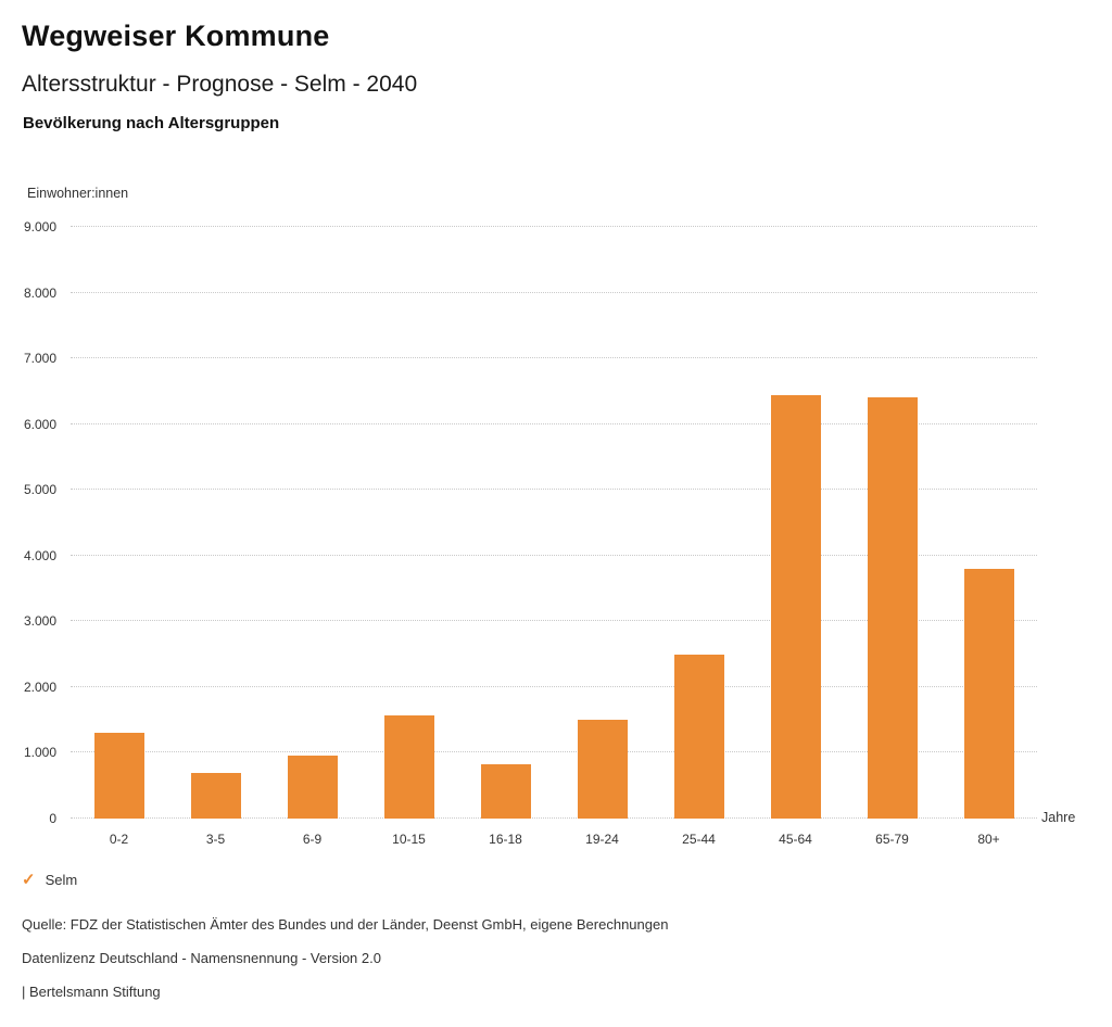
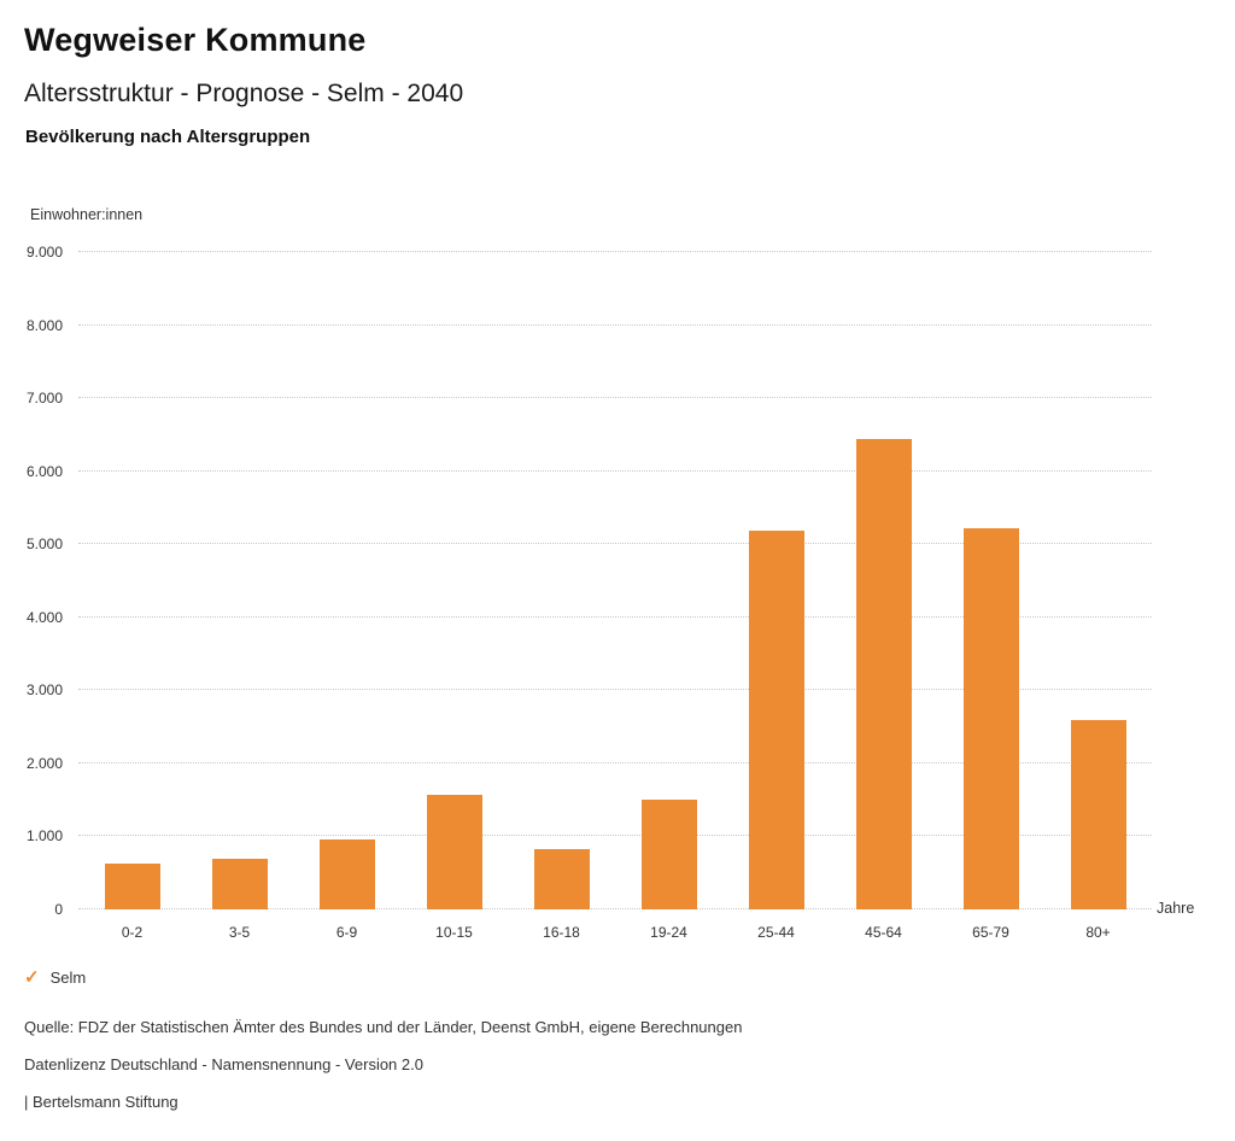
0-2: 1300 -> 600
25-44: 2500 -> 5200
65-79: 6400 -> 5200
80+: 3800 -> 2600
